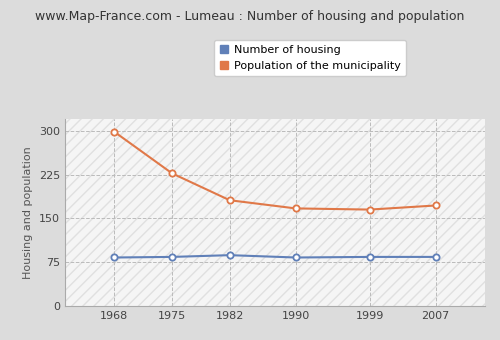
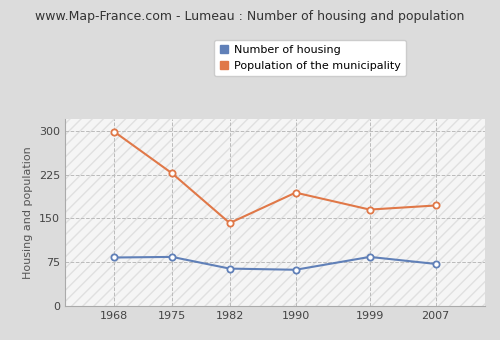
Number of housing/1982: 87 -> 64
Population of the municipality/1982: 181 -> 142
Number of housing/1990: 83 -> 62
Population of the municipality/1990: 167 -> 194
Number of housing/2007: 84 -> 72
